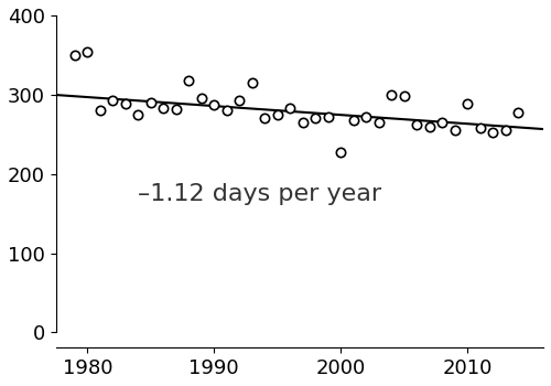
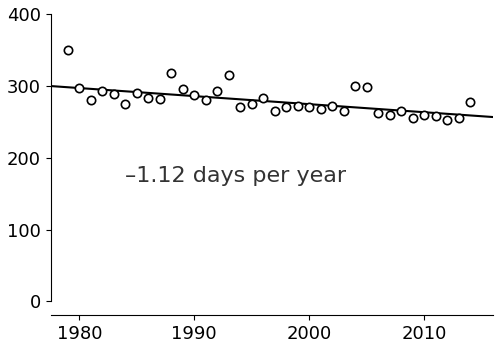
1980: 354 -> 297
2000: 228 -> 270
2010: 288 -> 260
